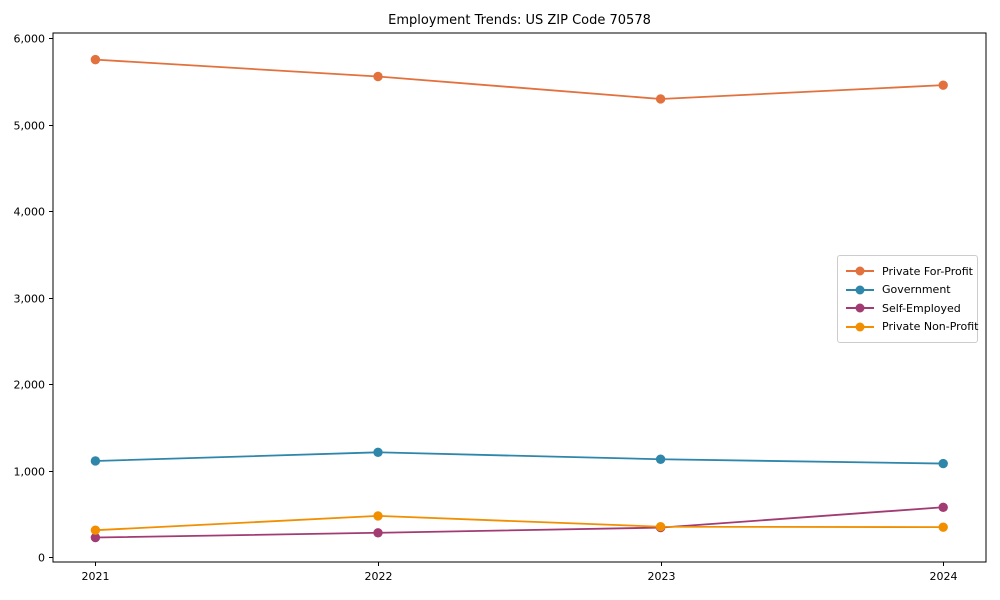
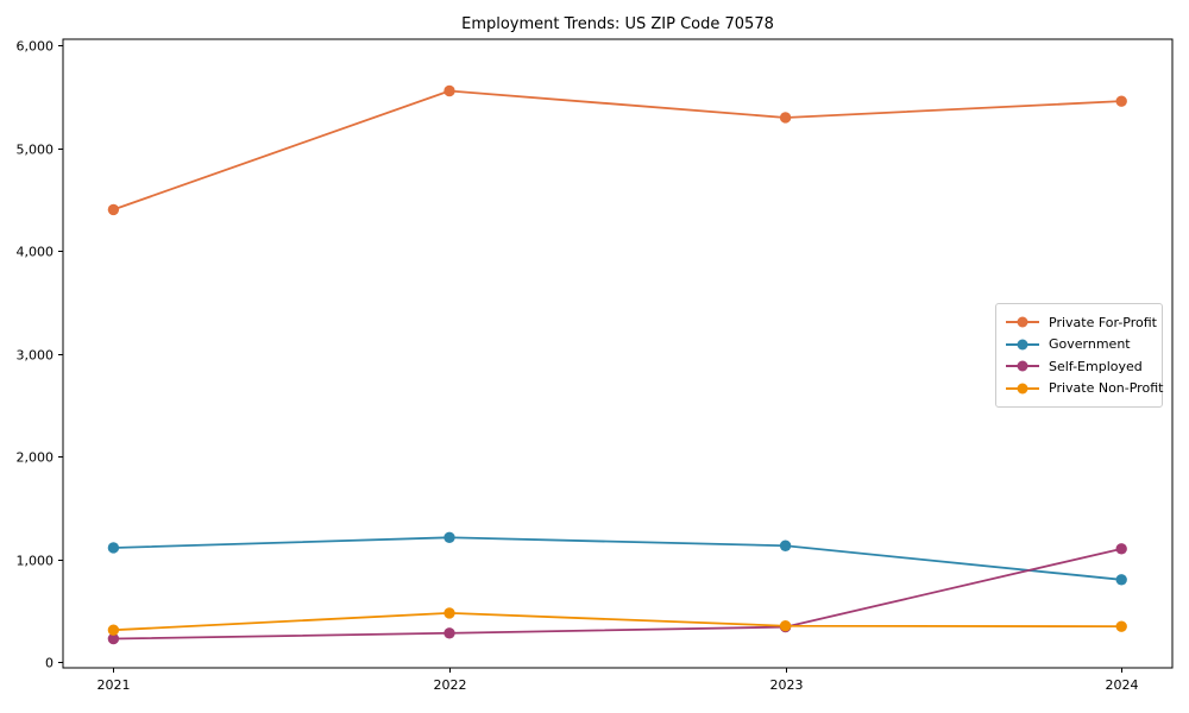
Private For-Profit/2021: 5800 -> 4400
Government/2024: 1100 -> 800
Self-Employed/2024: 600 -> 1100
